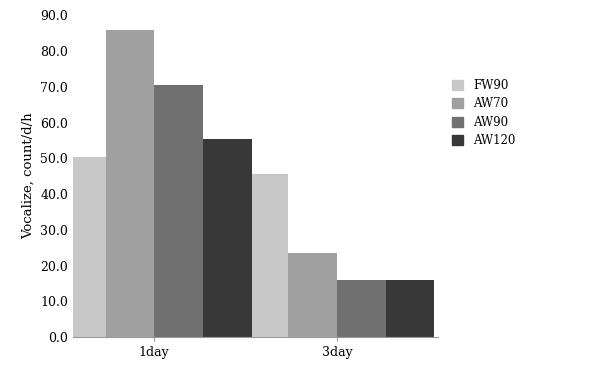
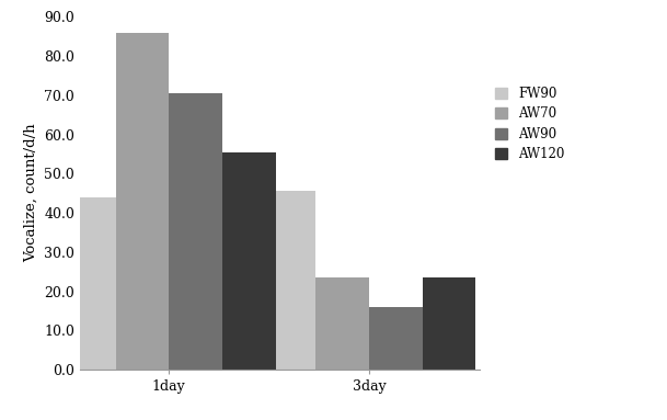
FW90/1day: 50.5 -> 44.0
AW120/3day: 16.0 -> 23.5
